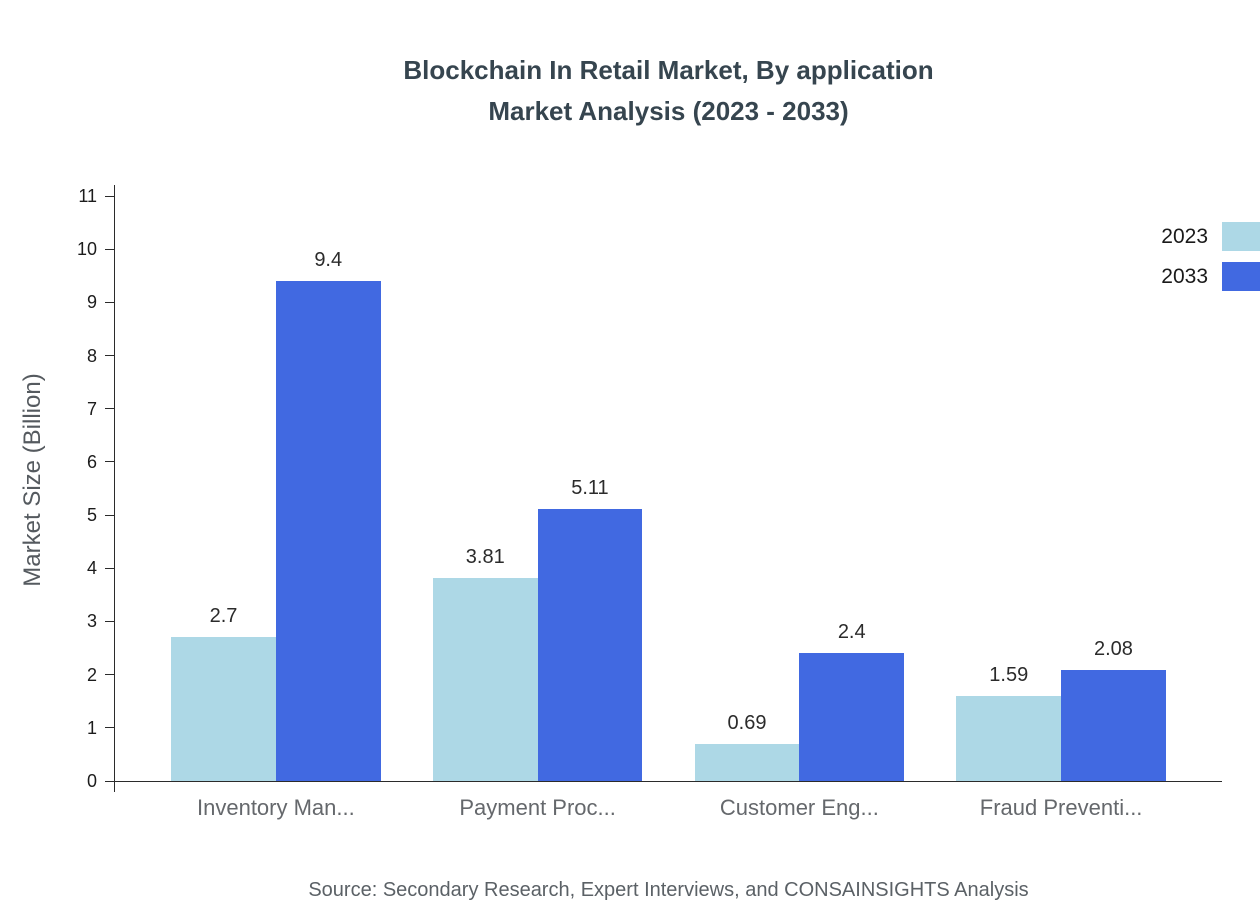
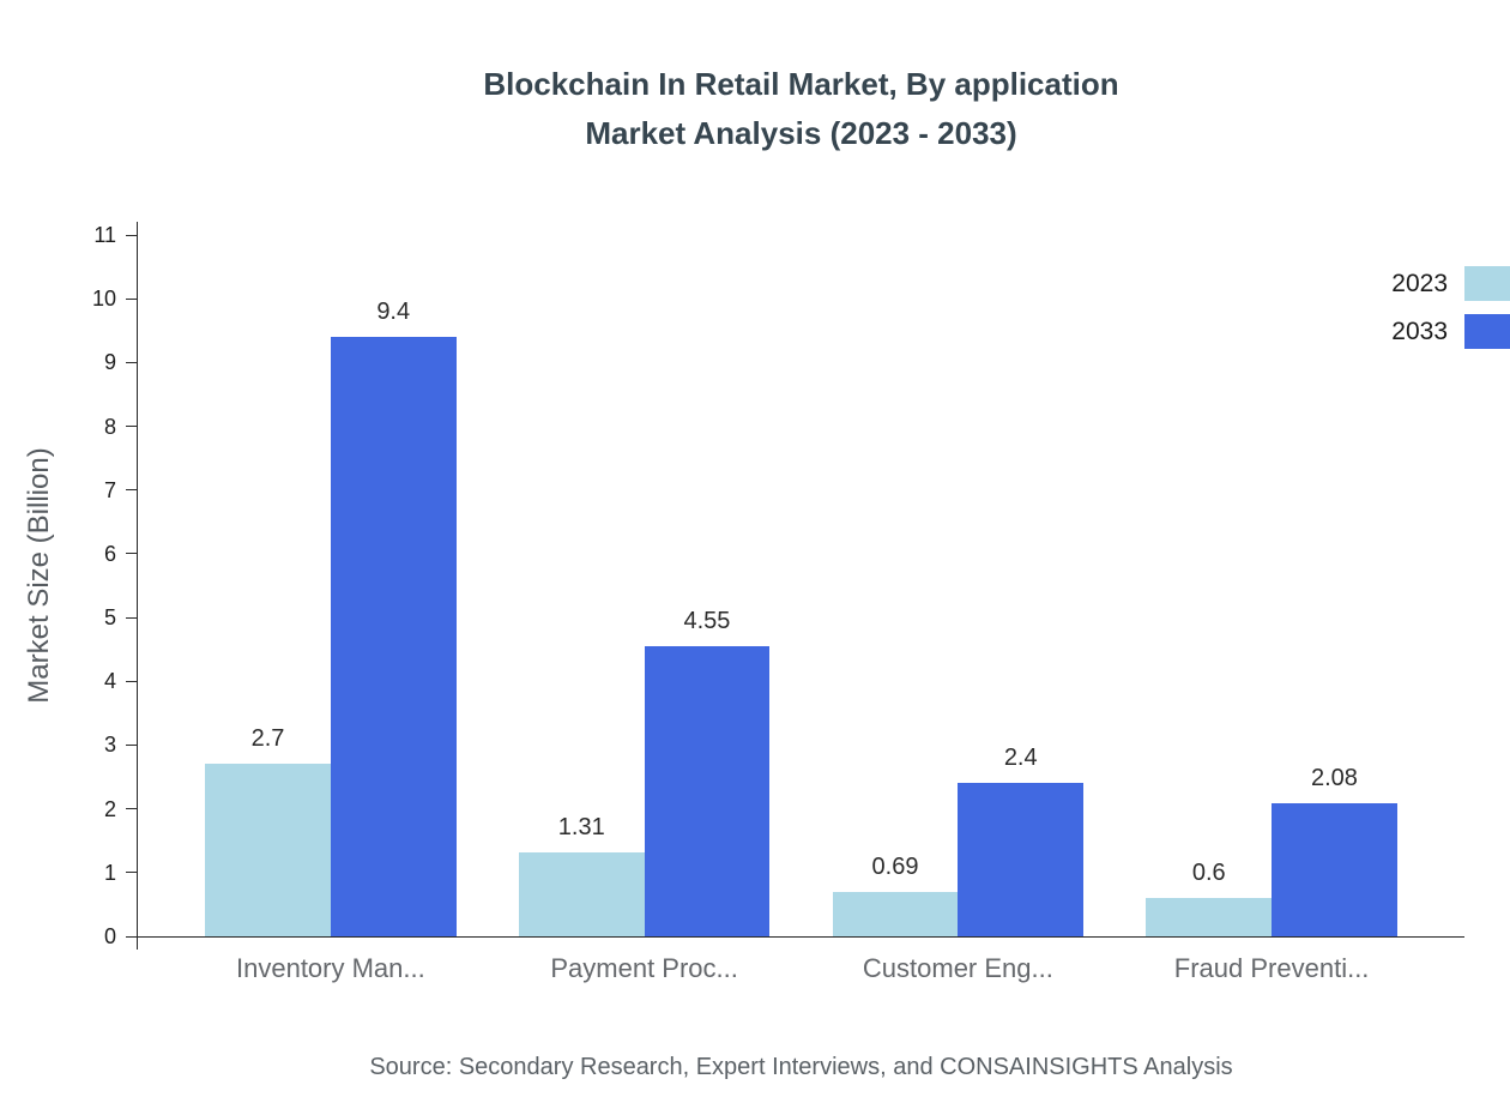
2023/Payment Proc...: 3.81 -> 1.31
2033/Payment Proc...: 5.11 -> 4.55
2023/Fraud Preventi...: 1.59 -> 0.6
